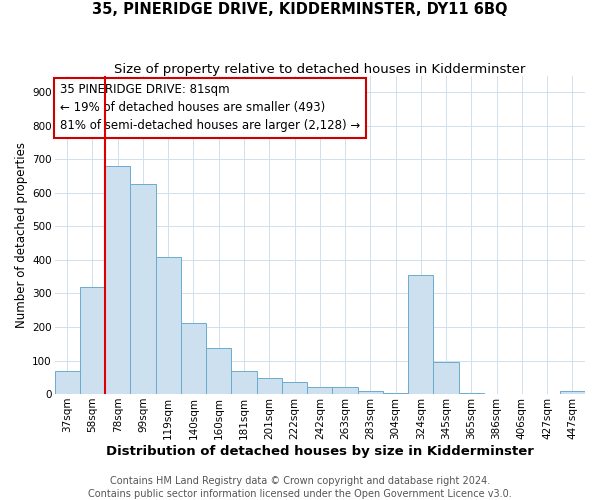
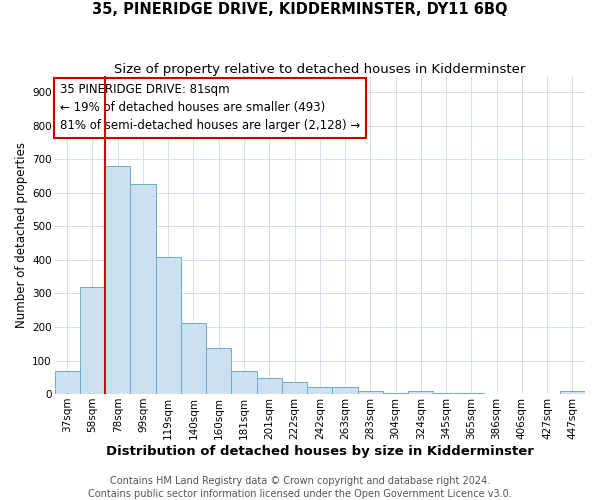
324sqm: 355 -> 10
345sqm: 95 -> 4
